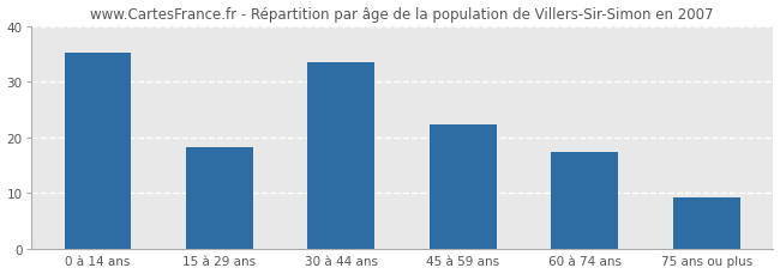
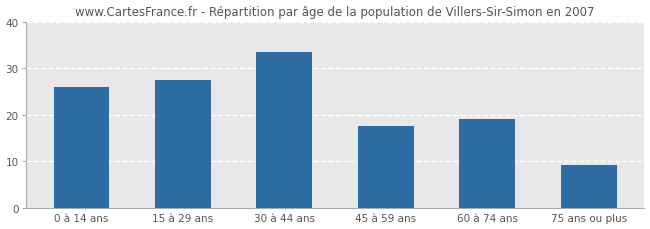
0 à 14 ans: 35.2 -> 26.0
15 à 29 ans: 18.3 -> 27.5
45 à 59 ans: 22.2 -> 17.5
60 à 74 ans: 17.3 -> 19.0
